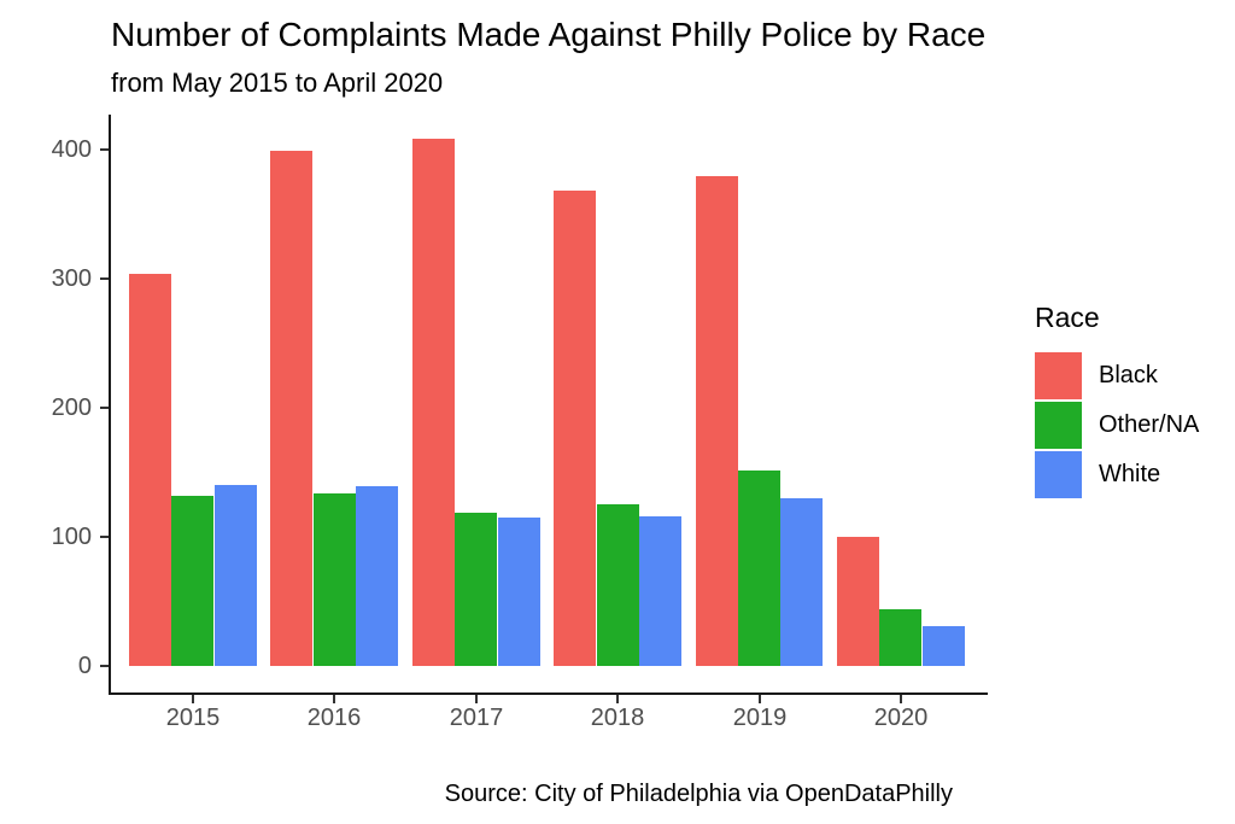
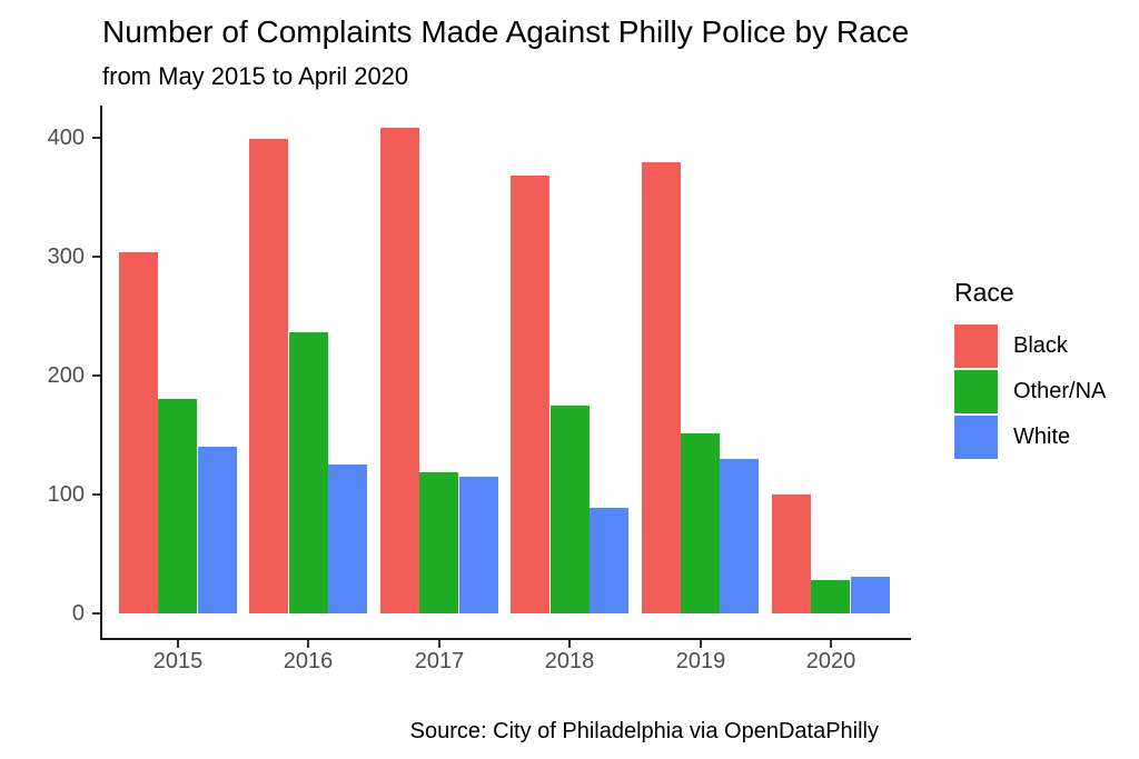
Other/NA/2015: 132 -> 180
Other/NA/2016: 134 -> 236
White/2016: 139 -> 125
Other/NA/2018: 125 -> 175
White/2018: 116 -> 89
Other/NA/2020: 44 -> 28
